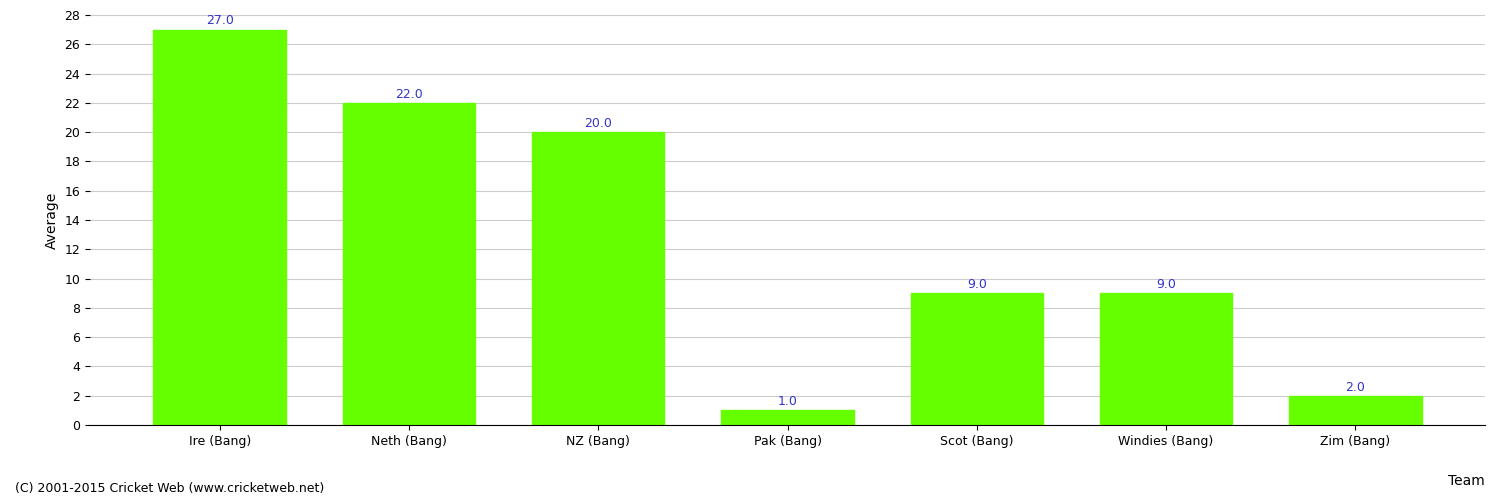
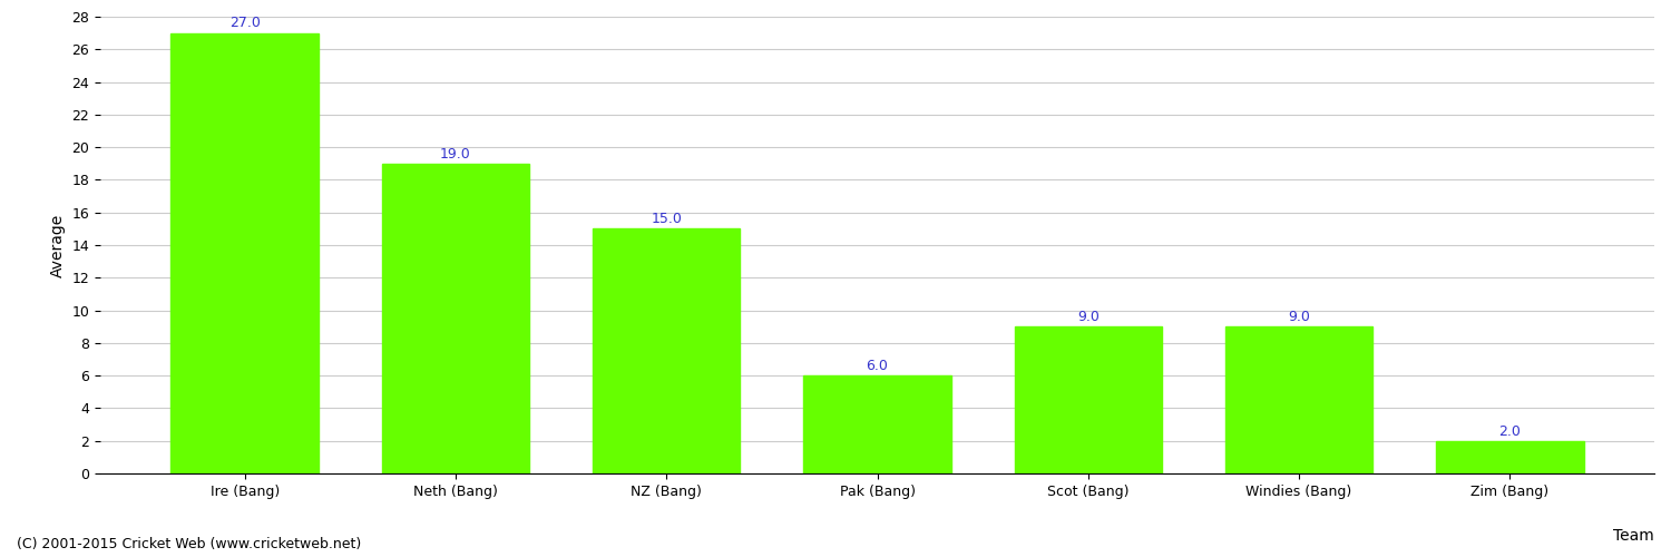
Neth (Bang): 22.0 -> 19.0
NZ (Bang): 20.0 -> 15.0
Pak (Bang): 1.0 -> 6.0
